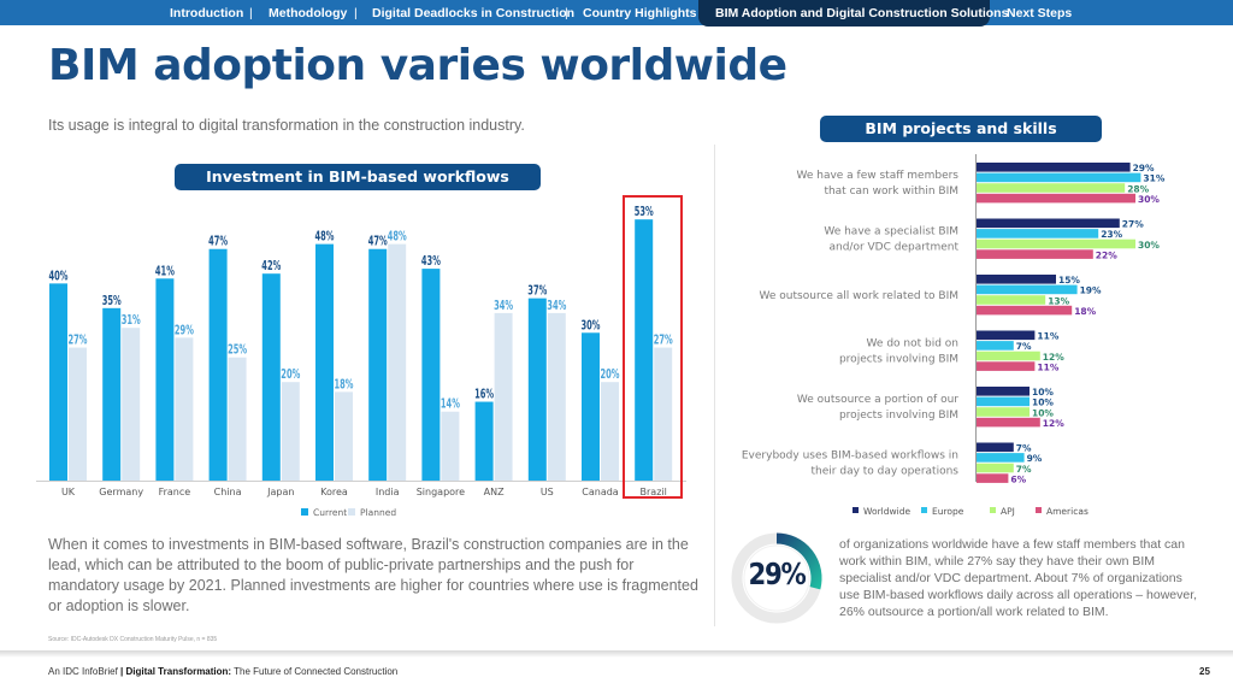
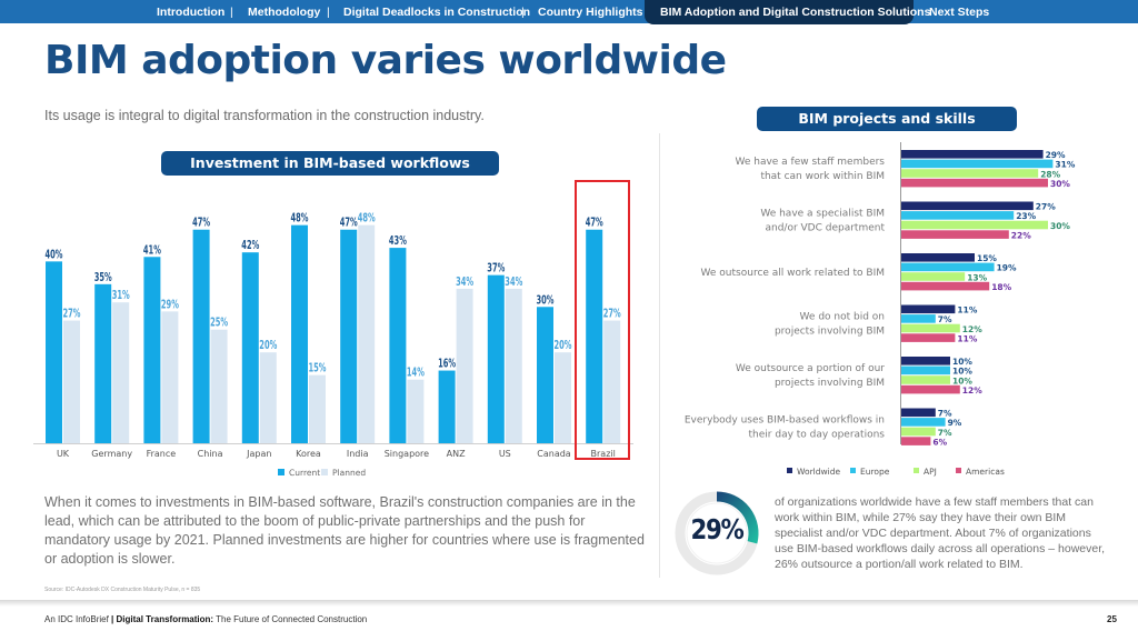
Investment in BIM-based workflows/Planned/Korea: 18% -> 15%
Investment in BIM-based workflows/Current/Brazil: 53% -> 47%
